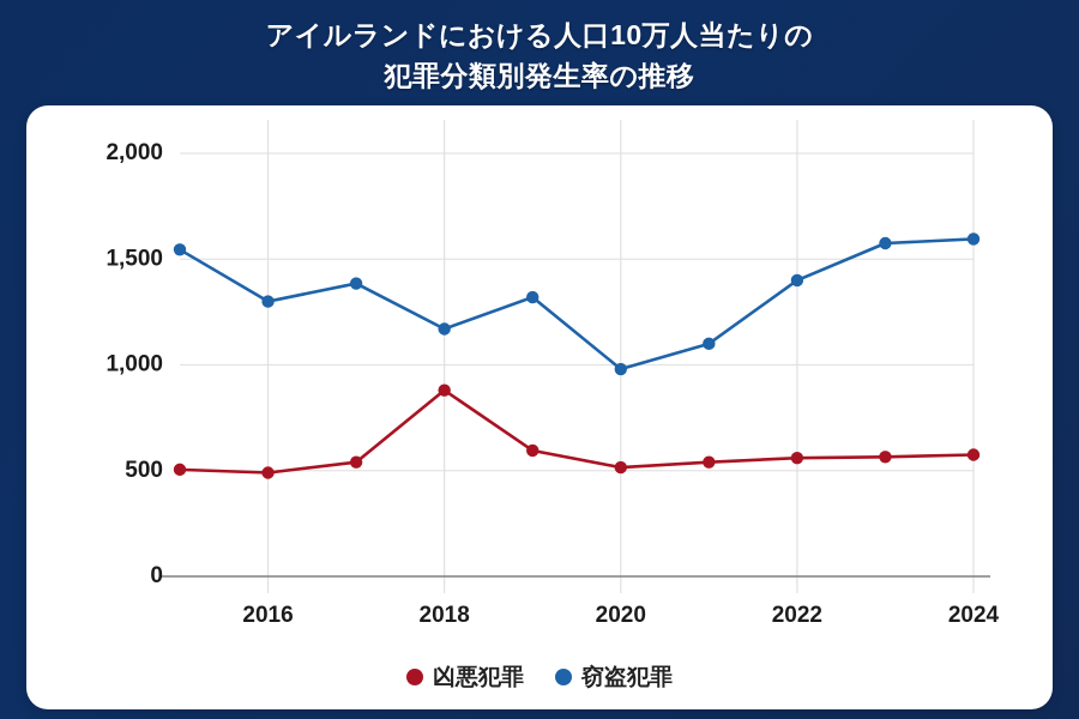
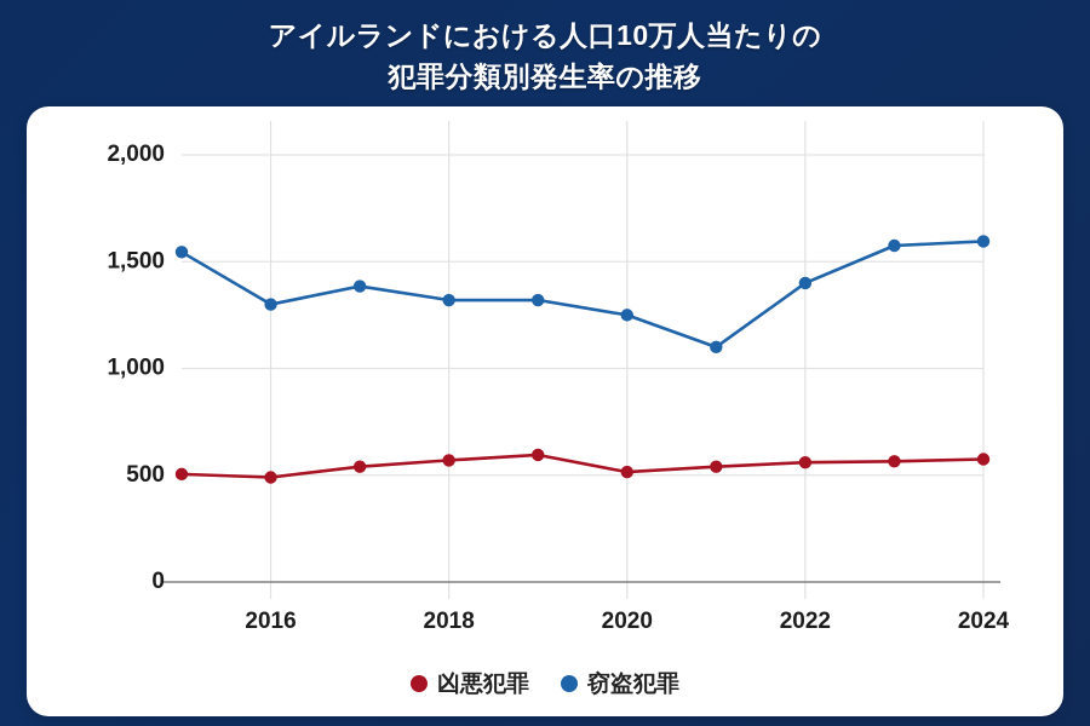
凶悪犯罪/2018: 880 -> 570
窃盗犯罪/2018: 1170 -> 1320
窃盗犯罪/2020: 980 -> 1250
